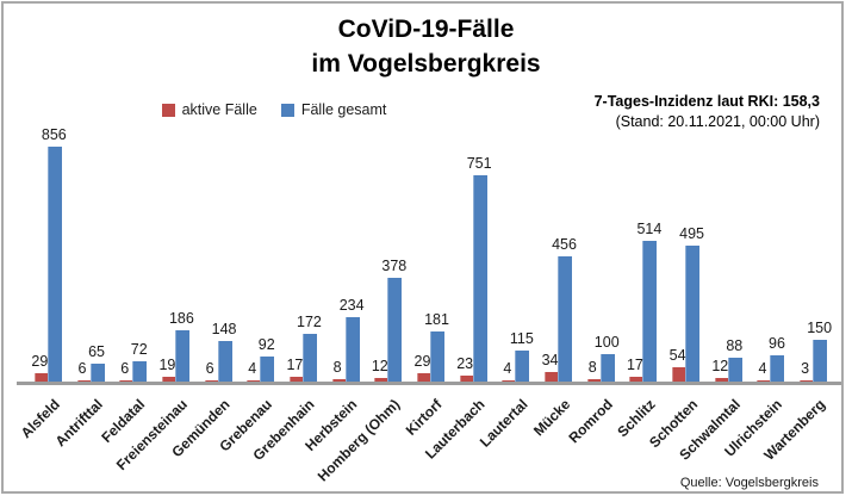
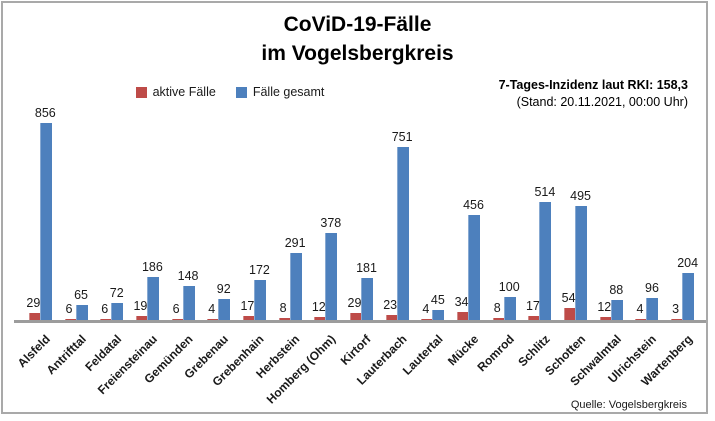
Fälle gesamt/Herbstein: 234 -> 291
Fälle gesamt/Lautertal: 115 -> 45
Fälle gesamt/Wartenberg: 150 -> 204
